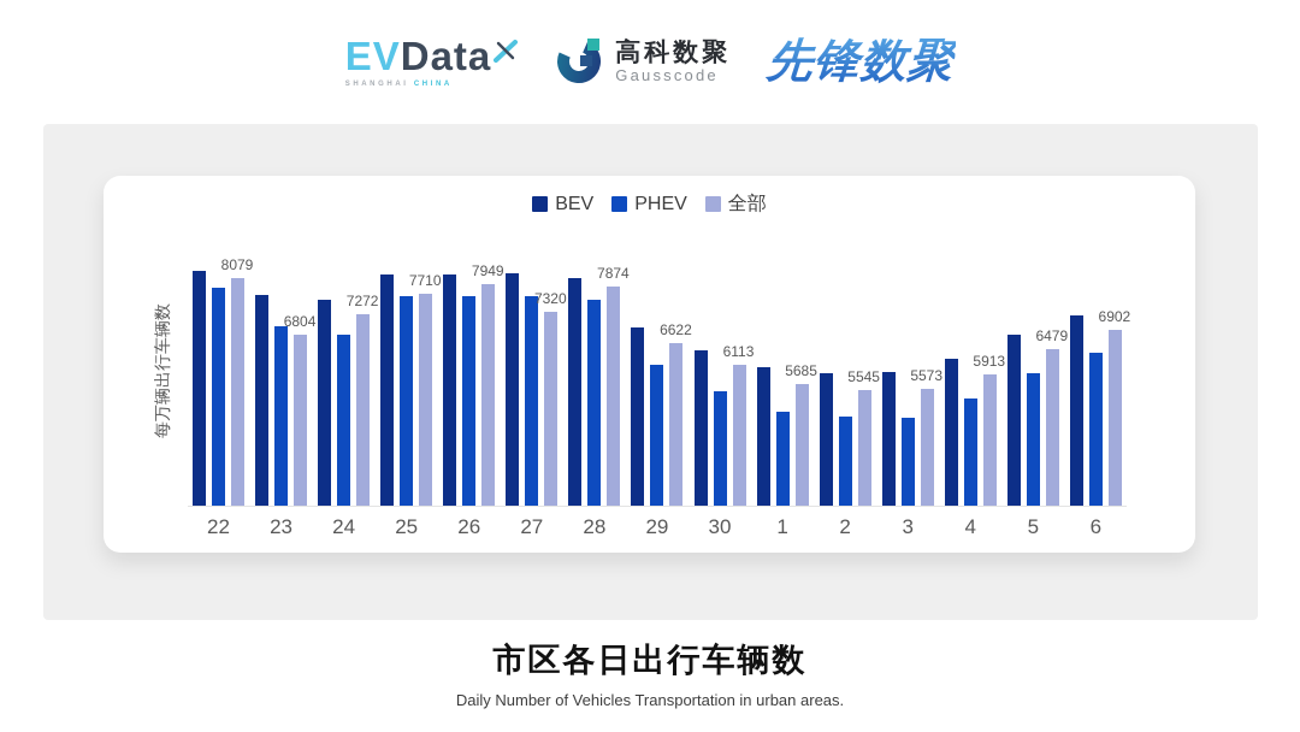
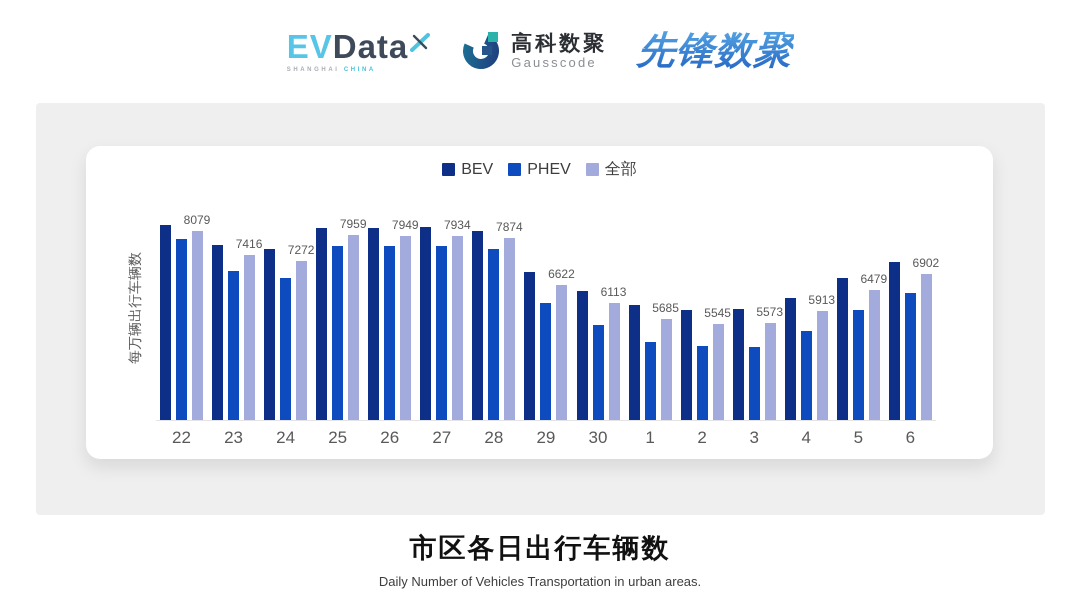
全部/23: 6804 -> 7416
全部/25: 7710 -> 7959
全部/27: 7320 -> 7934
